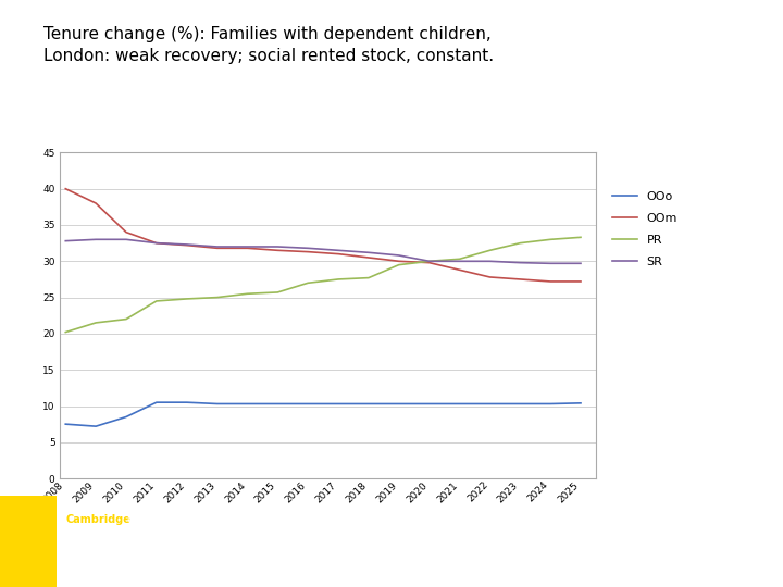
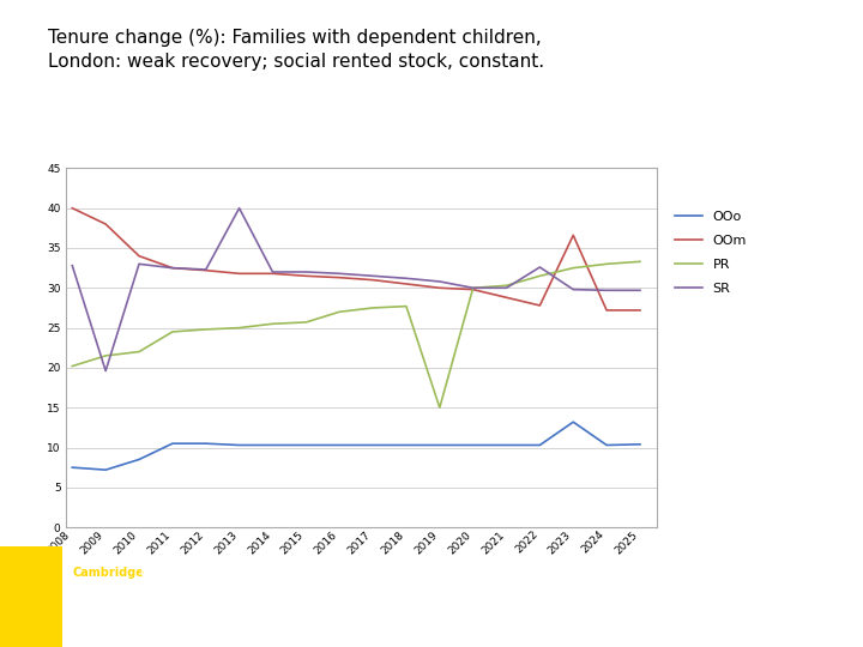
SR/2009: 33.0 -> 19.6
SR/2013: 32.0 -> 40.0
PR/2019: 29.5 -> 15.0
SR/2022: 30.0 -> 32.6
OOo/2023: 10.3 -> 13.2
OOm/2023: 27.5 -> 36.6
